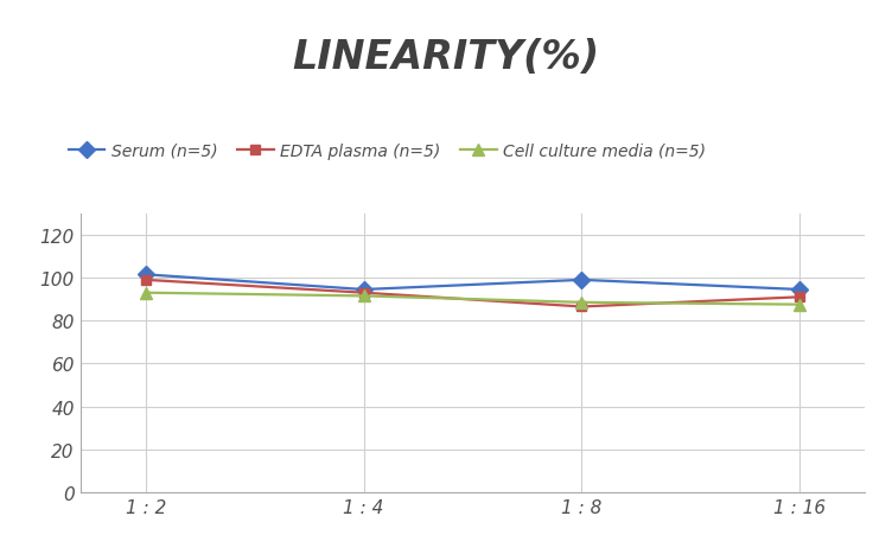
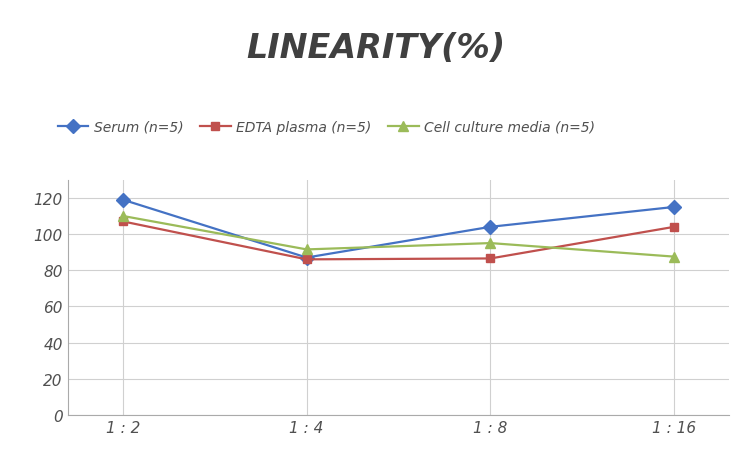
Serum (n=5)/1 : 2: 102 -> 119
EDTA plasma (n=5)/1 : 2: 99 -> 107
Cell culture media (n=5)/1 : 2: 93 -> 110
Serum (n=5)/1 : 4: 94 -> 87
EDTA plasma (n=5)/1 : 4: 93 -> 86
Serum (n=5)/1 : 8: 99 -> 104
Cell culture media (n=5)/1 : 8: 88 -> 95
Serum (n=5)/1 : 16: 94 -> 115
EDTA plasma (n=5)/1 : 16: 91 -> 104
